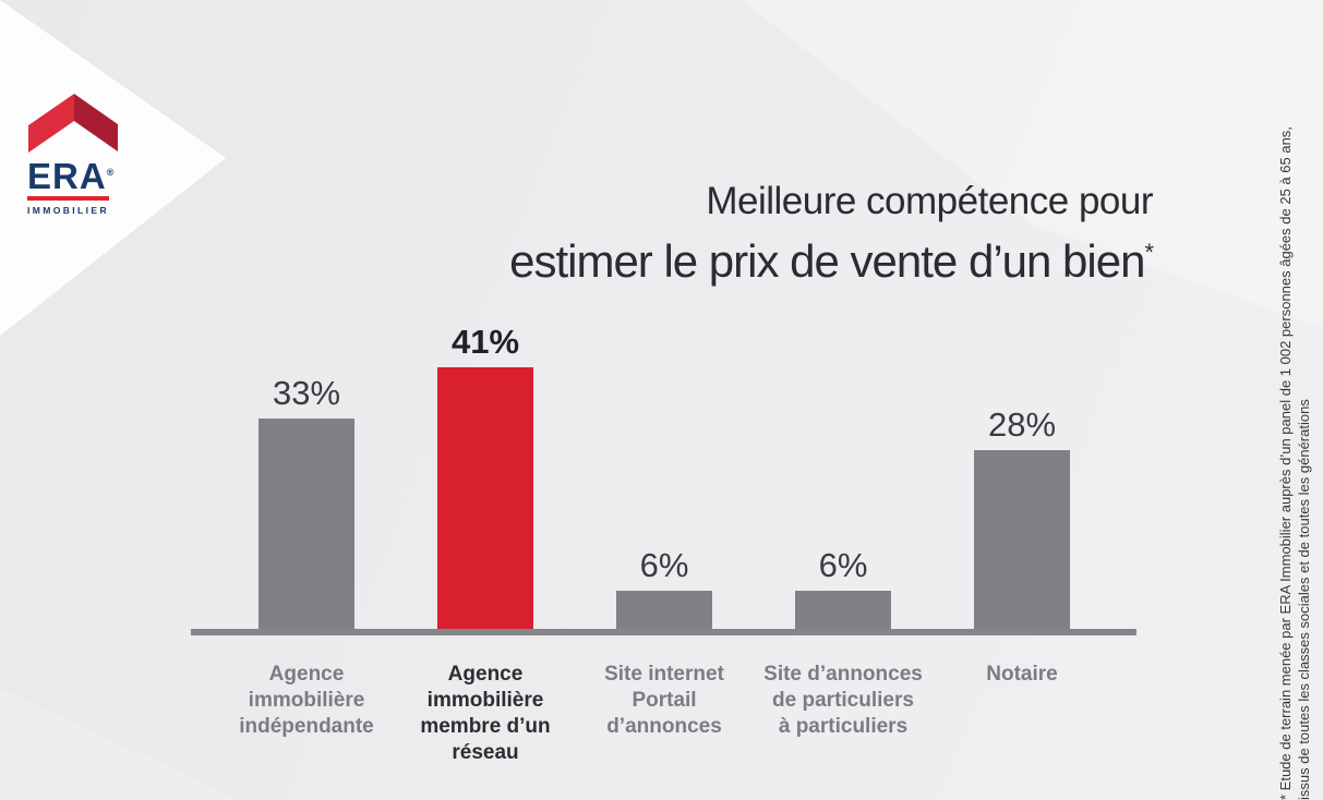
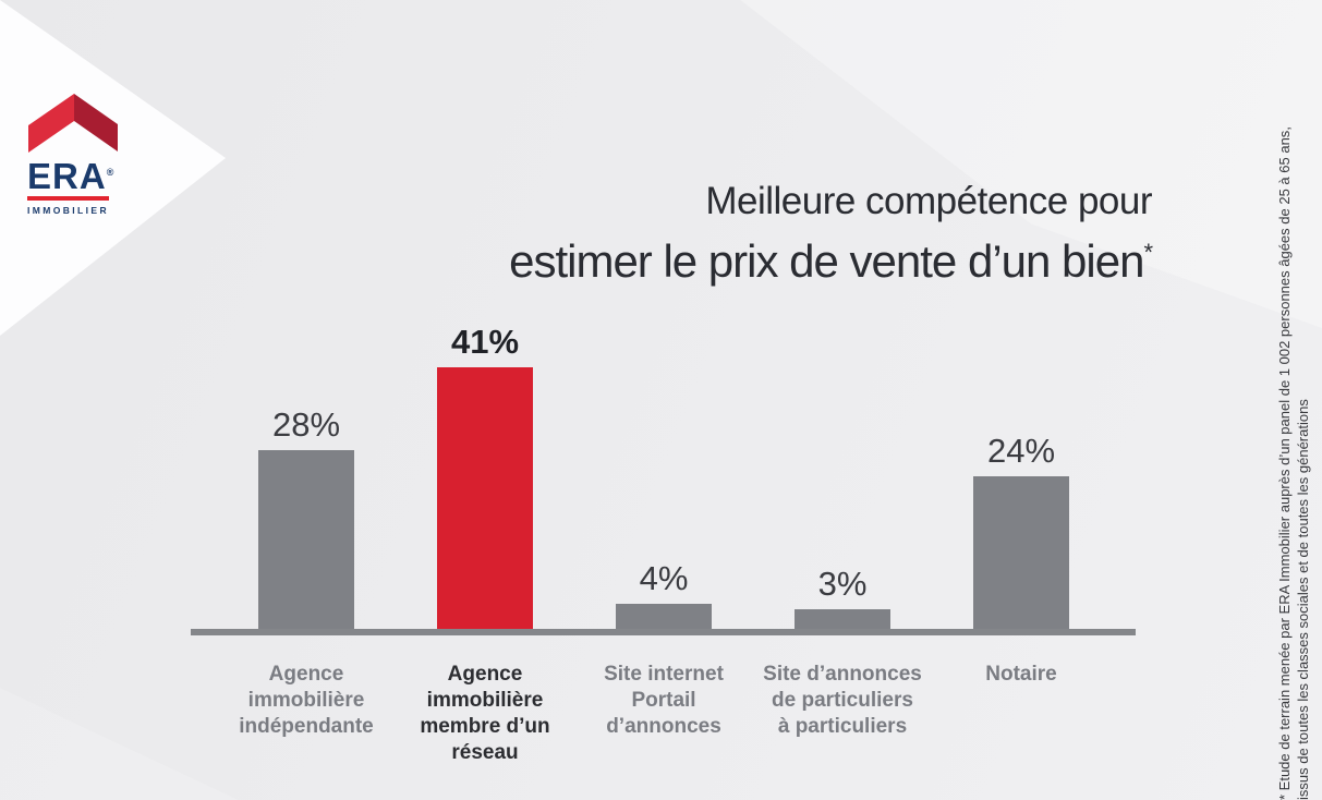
Agence immobilière indépendante: 33% -> 28%
Site internet Portail d’annonces: 6% -> 4%
Site d’annonces de particuliers à particuliers: 6% -> 3%
Notaire: 28% -> 24%
